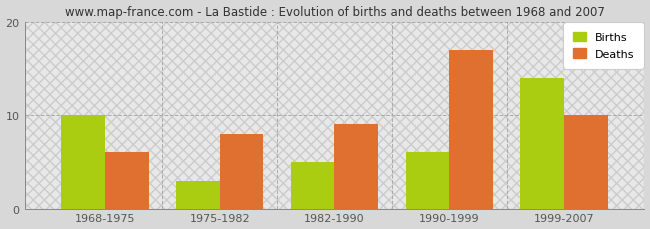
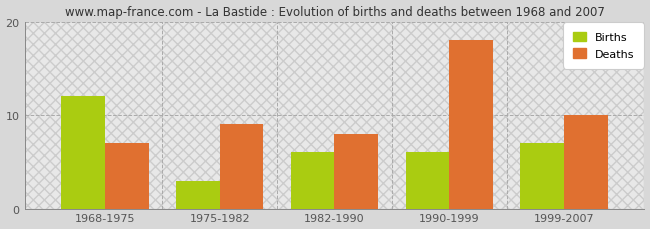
Births/1968-1975: 10 -> 12
Deaths/1968-1975: 6 -> 7
Deaths/1975-1982: 8 -> 9
Births/1982-1990: 5 -> 6
Deaths/1982-1990: 9 -> 8
Deaths/1990-1999: 17 -> 18
Births/1999-2007: 14 -> 7
